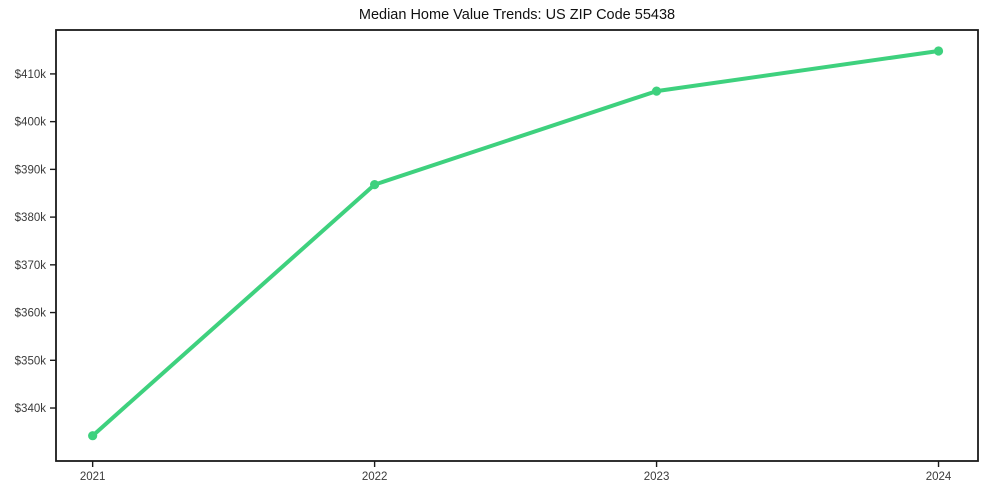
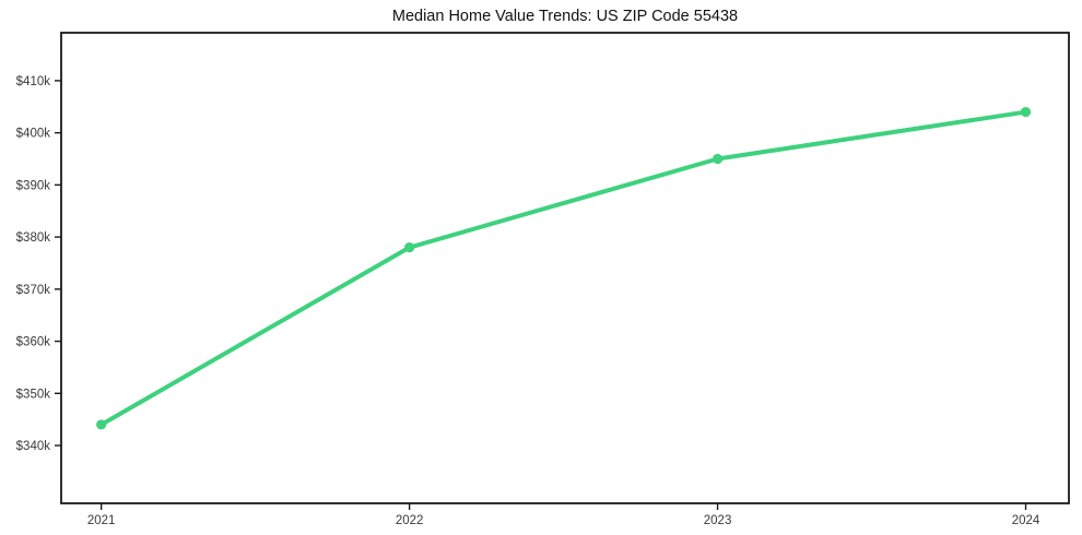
2021: $334k -> $344k
2022: $387k -> $378k
2023: $406k -> $395k
2024: $415k -> $404k
